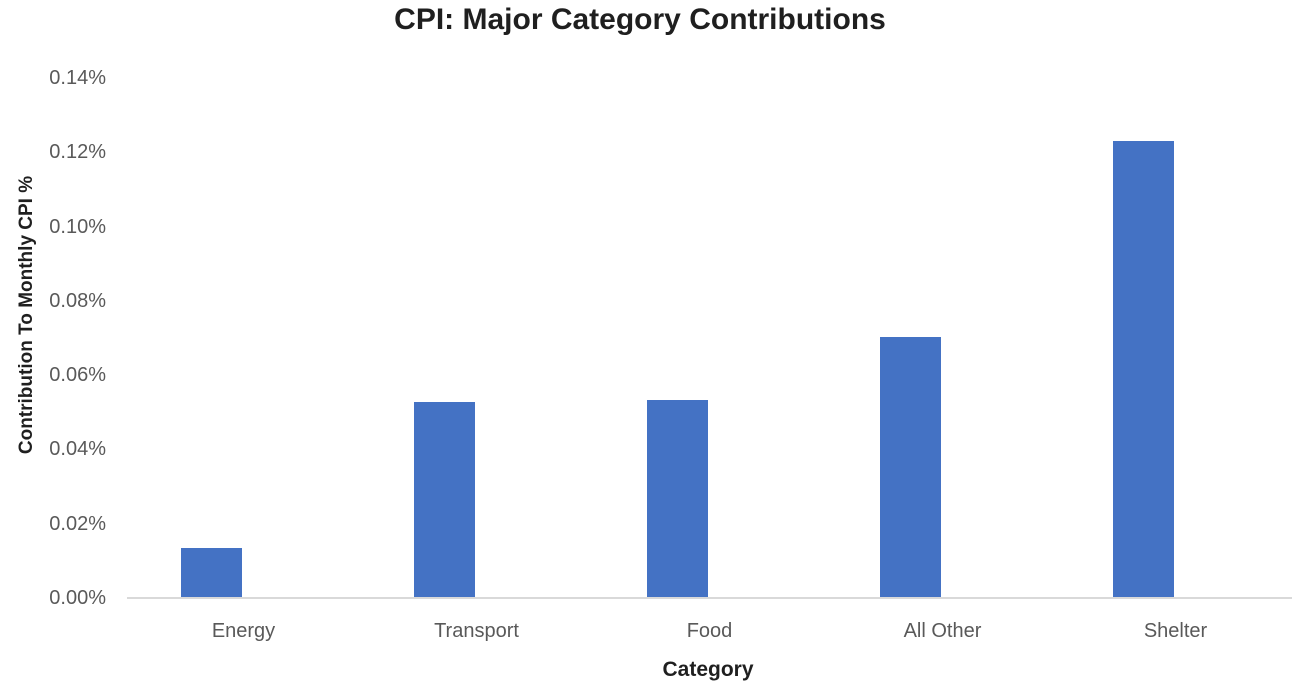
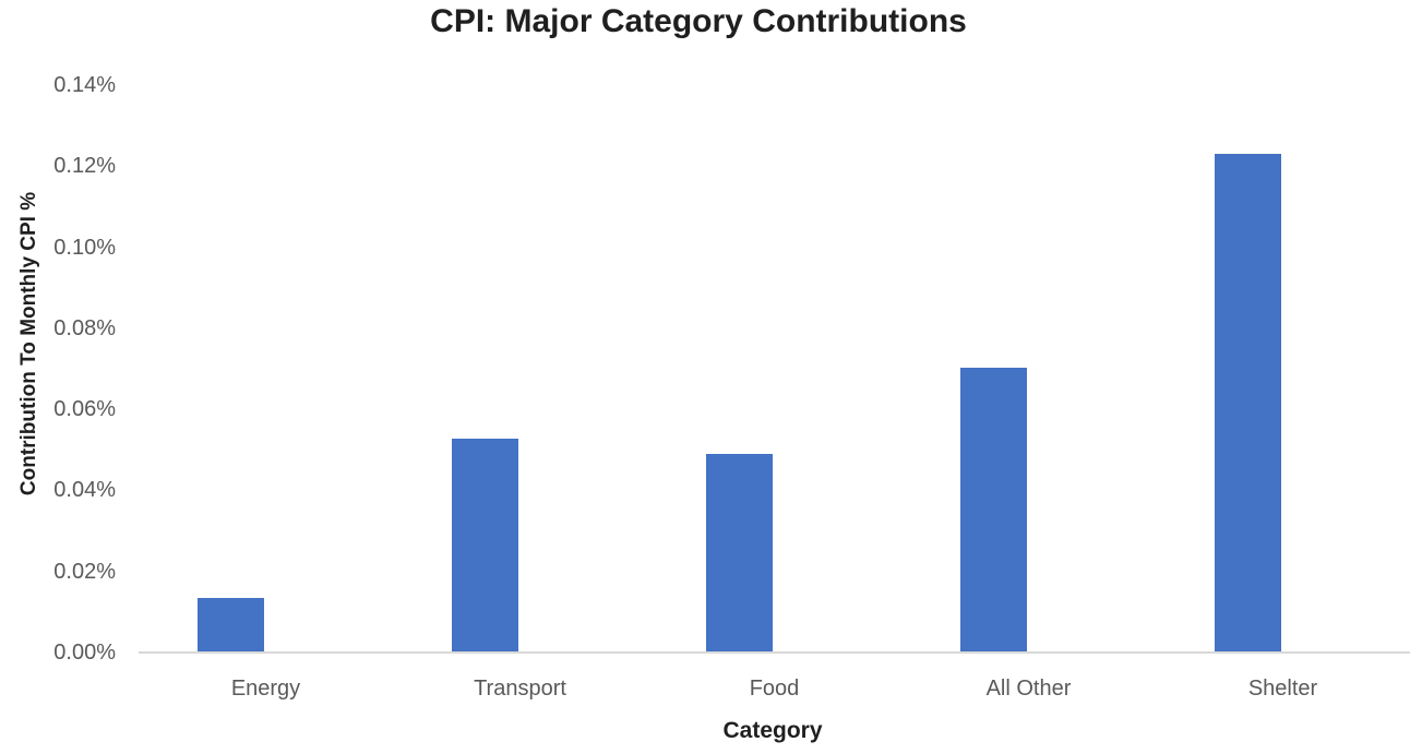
Food: 0.053% -> 0.049%
